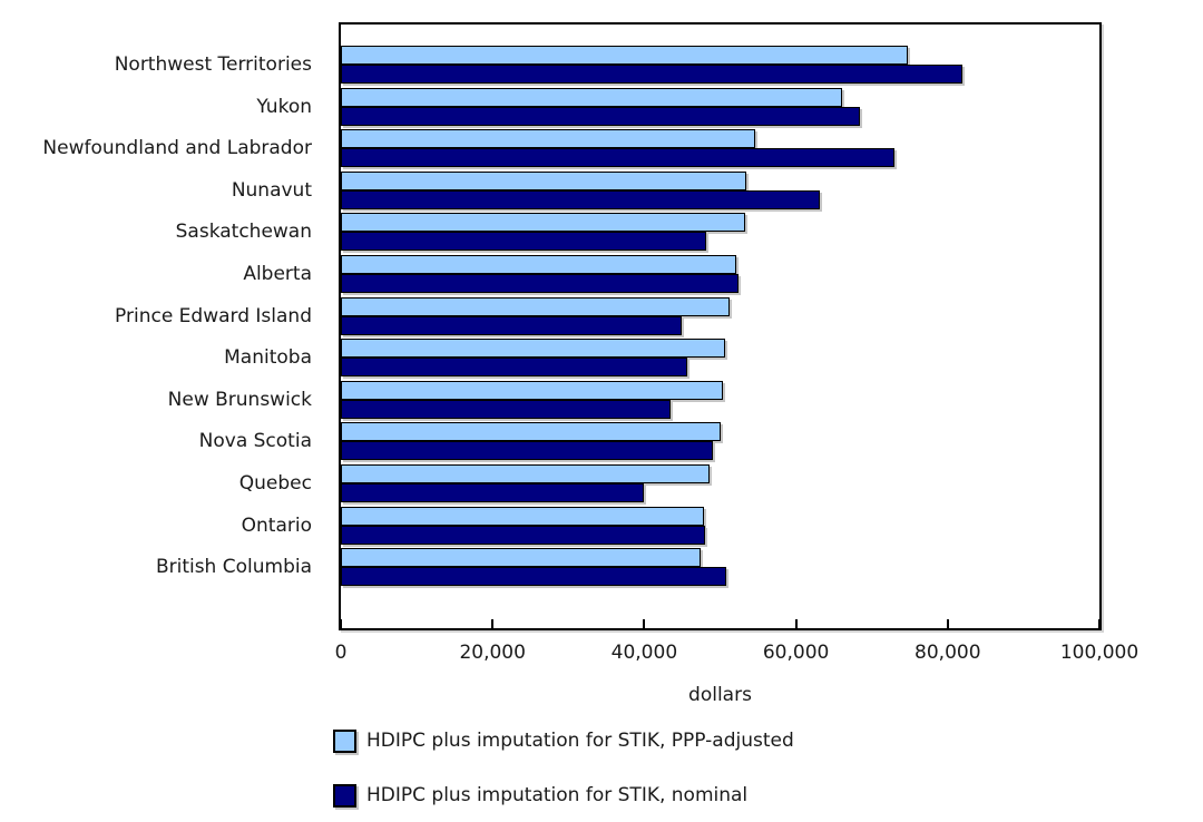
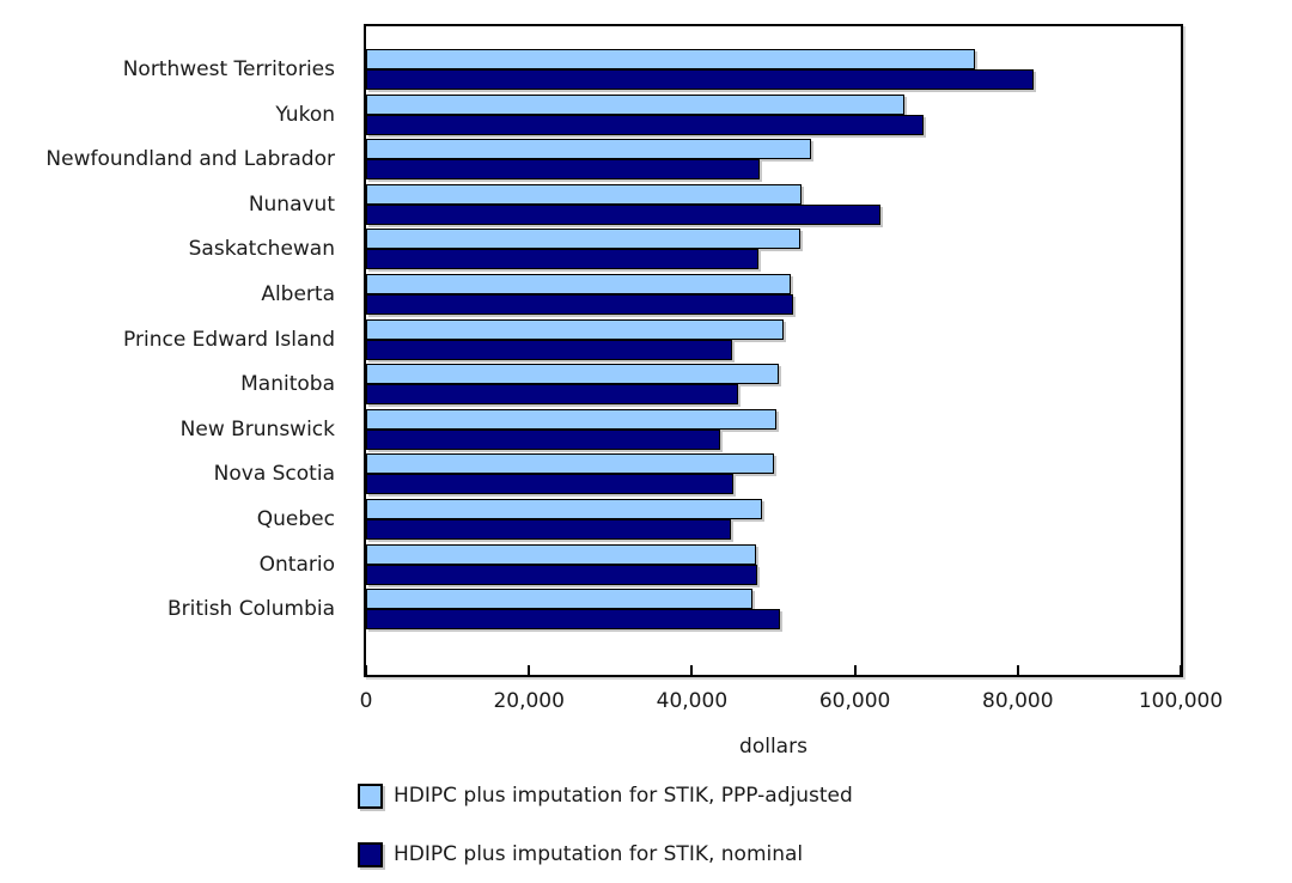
HDIPC plus imputation for STIK, nominal/Newfoundland and Labrador: 73000 -> 48000
HDIPC plus imputation for STIK, nominal/Nova Scotia: 49000 -> 45000
HDIPC plus imputation for STIK, nominal/Quebec: 40000 -> 45000
